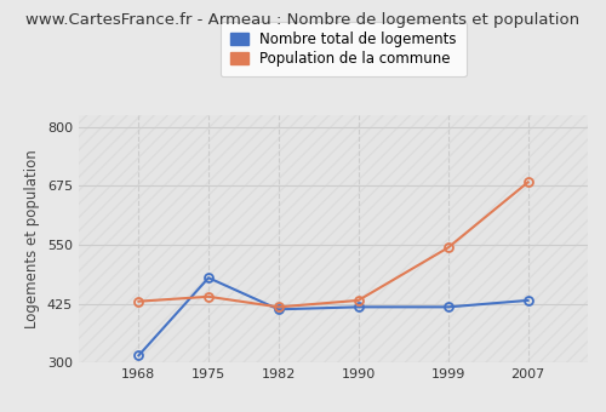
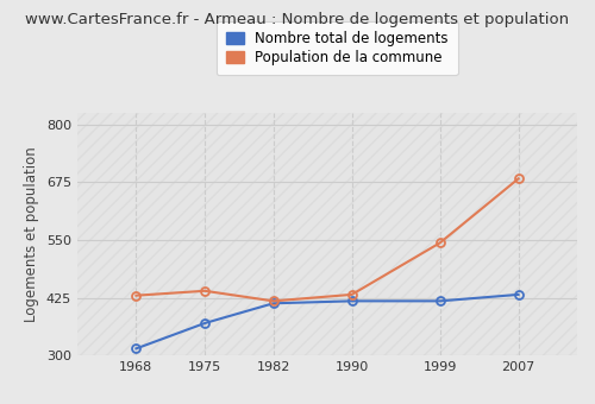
Nombre total de logements/1975: 480 -> 370
